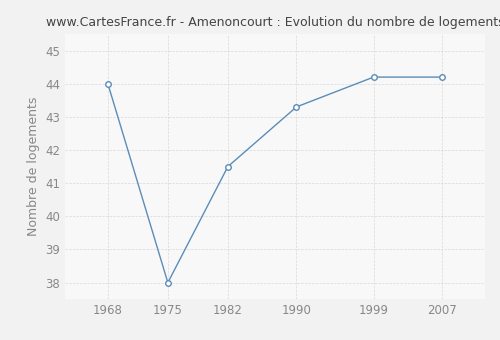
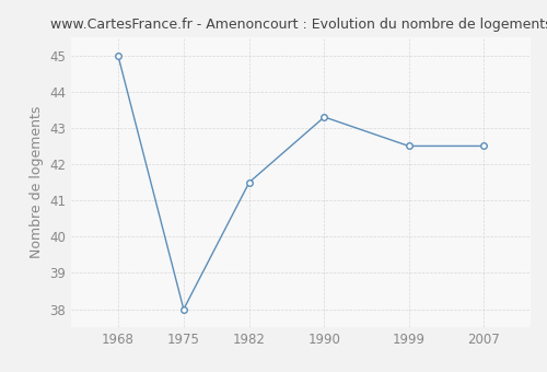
1968: 44.0 -> 45.0
1999: 44.2 -> 42.5
2007: 44.2 -> 42.5
